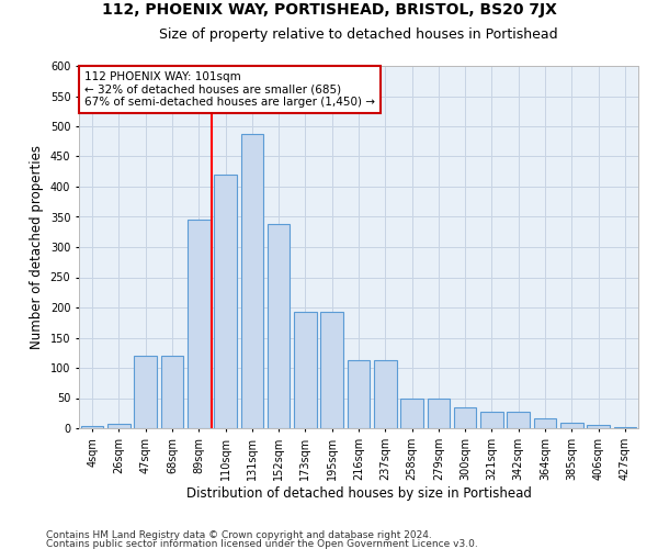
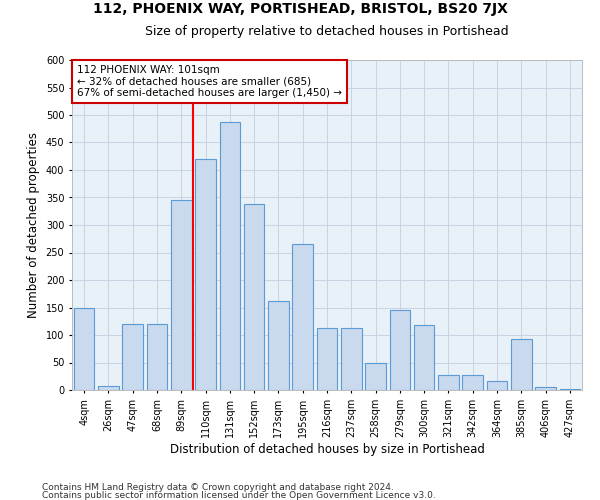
4sqm: 4 -> 150
173sqm: 192 -> 162
195sqm: 192 -> 266
279sqm: 50 -> 146
300sqm: 35 -> 118
385sqm: 10 -> 92
